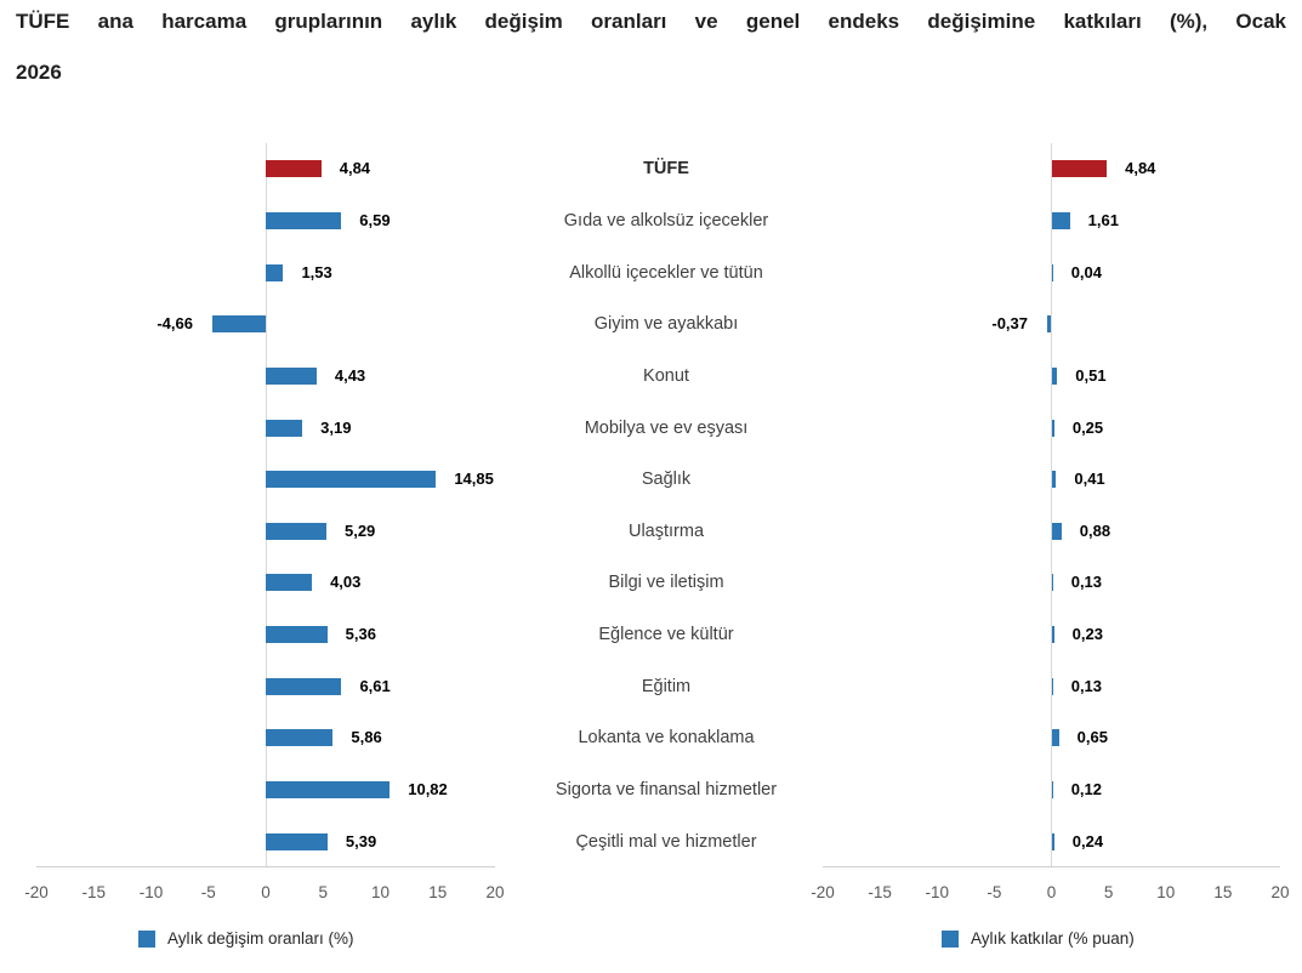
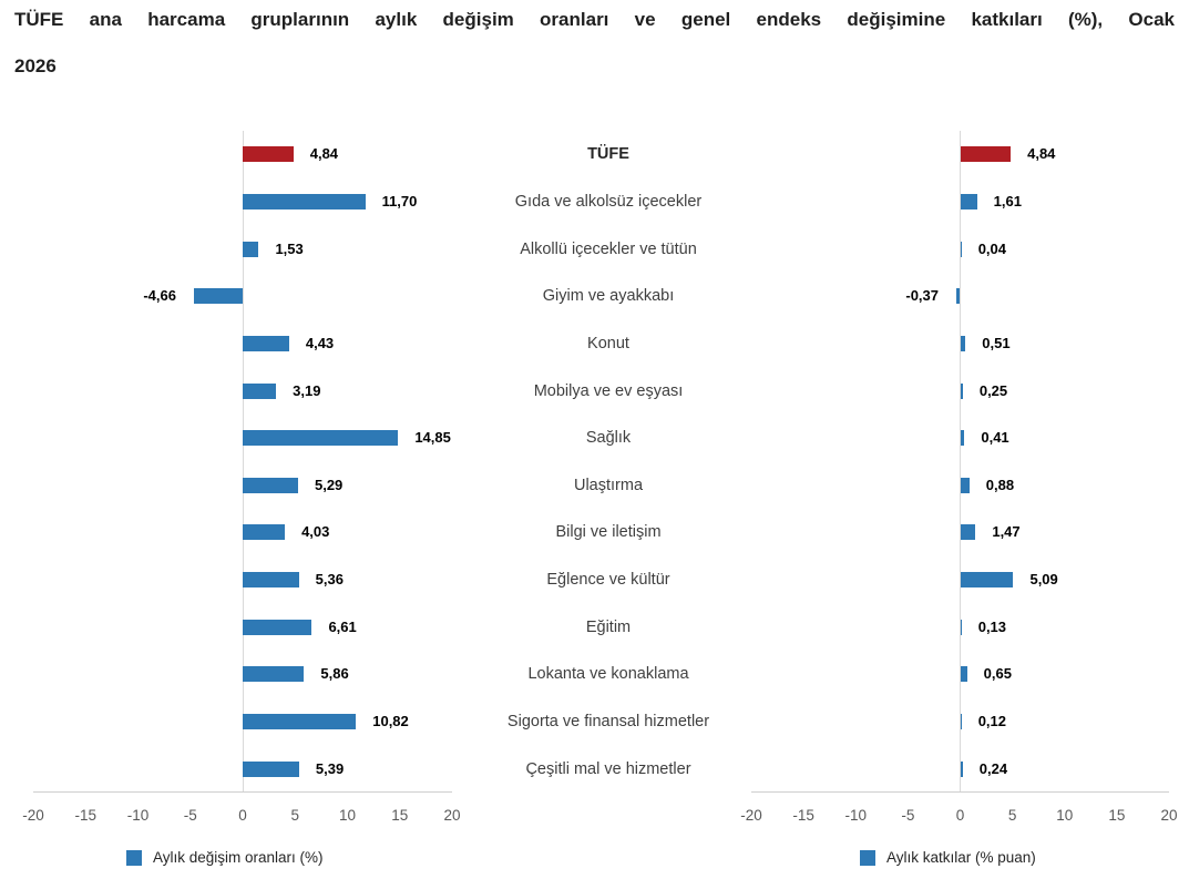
Aylık değişim oranları (%)/Gıda ve alkolsüz içecekler: 6,59 -> 11,70
Aylık katkılar (% puan)/Bilgi ve iletişim: 0,13 -> 1,47
Aylık katkılar (% puan)/Eğlence ve kültür: 0,23 -> 5,09
